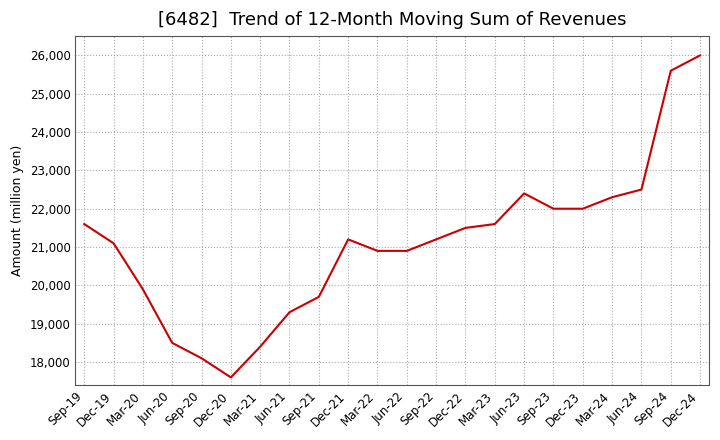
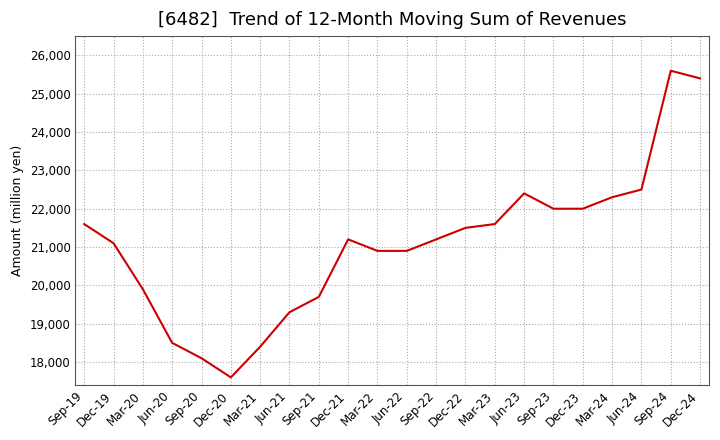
Dec-24: 26,000 -> 25,400
